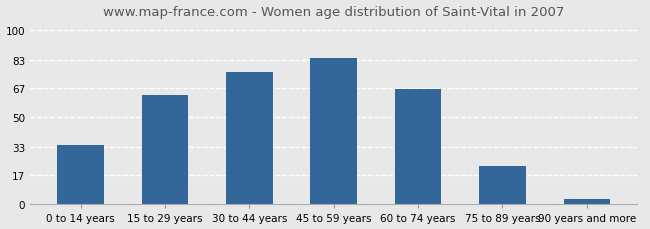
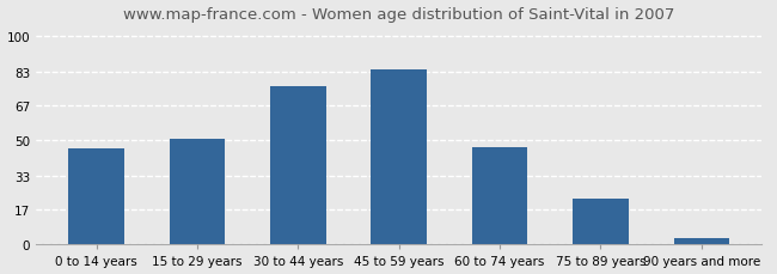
0 to 14 years: 34 -> 46
15 to 29 years: 63 -> 51
60 to 74 years: 66 -> 47
